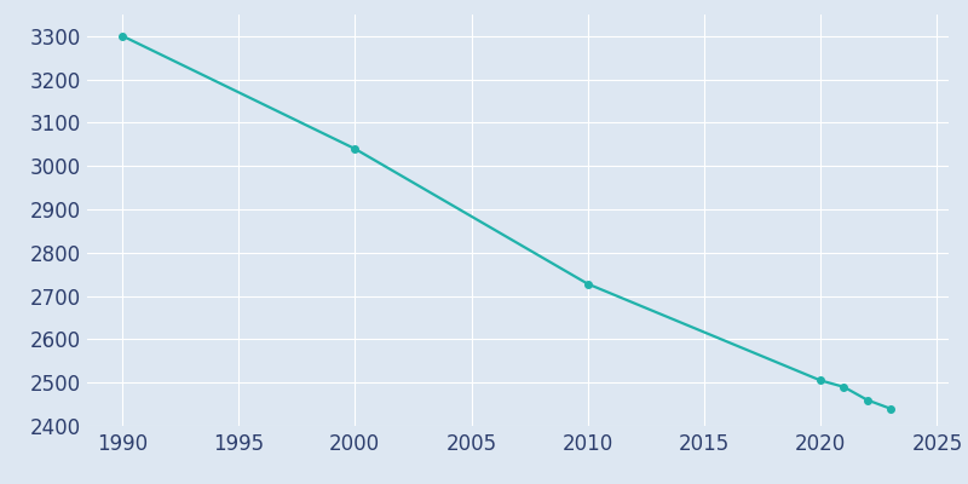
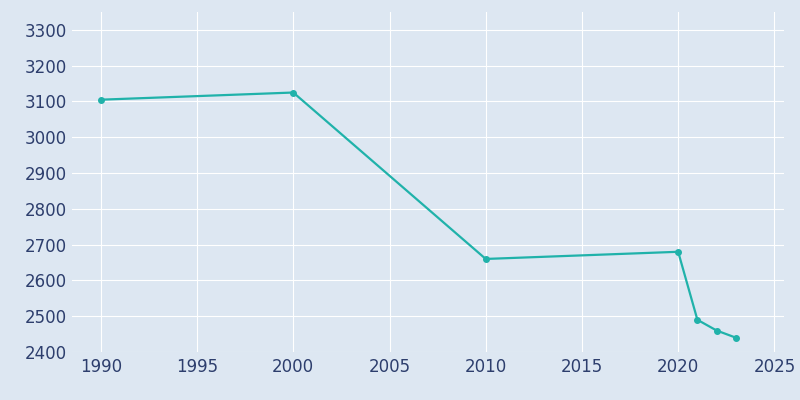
1990: 3301 -> 3105
2000: 3040 -> 3125
2010: 2728 -> 2660
2020: 2505 -> 2680
